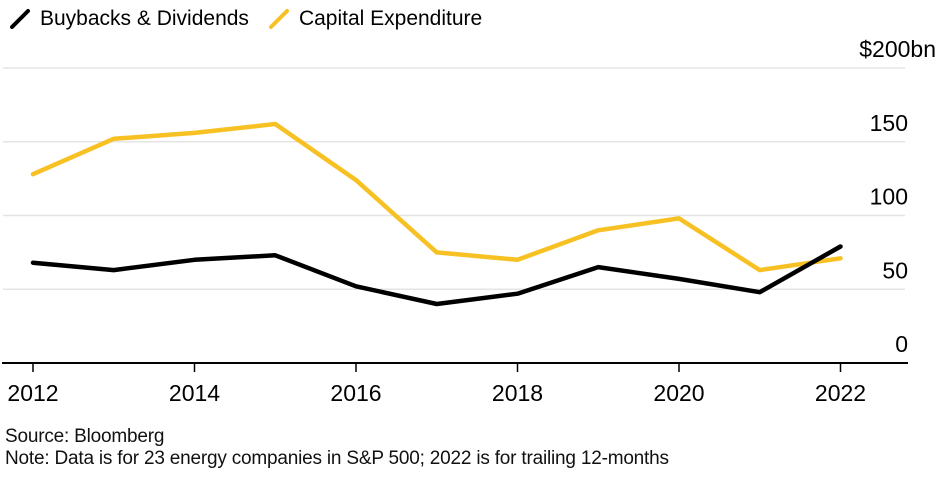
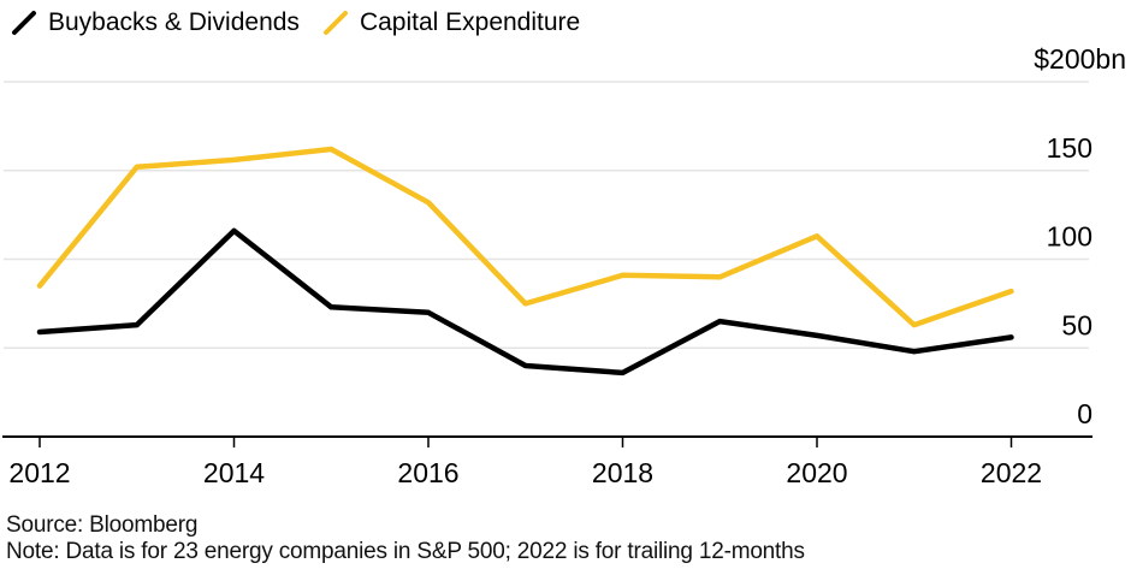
Buybacks & Dividends/2012: 68 -> 59
Capital Expenditure/2012: 128 -> 85
Buybacks & Dividends/2014: 70 -> 116
Buybacks & Dividends/2016: 52 -> 70
Capital Expenditure/2016: 124 -> 132
Buybacks & Dividends/2018: 47 -> 36
Capital Expenditure/2018: 70 -> 91
Capital Expenditure/2020: 98 -> 113
Buybacks & Dividends/2022: 79 -> 56
Capital Expenditure/2022: 71 -> 82
